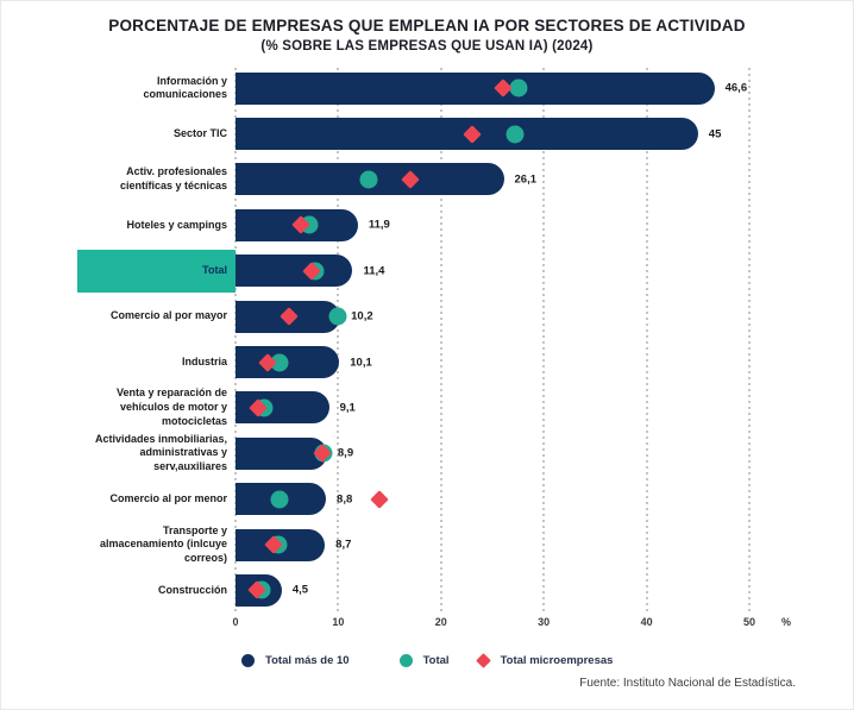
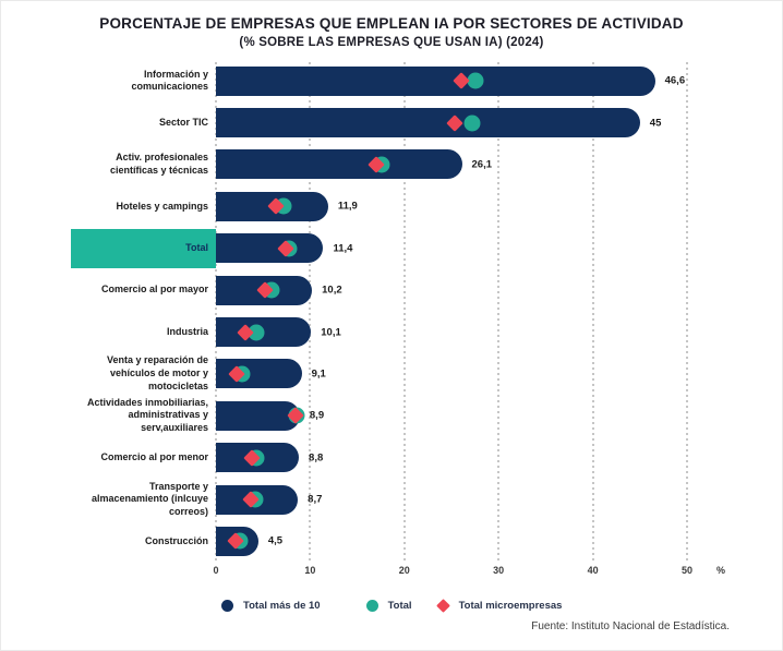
Total microempresas/Sector TIC: 23 -> 25
Total/Activ. profesionales científicas y técnicas: 13 -> 18
Total/Comercio al por mayor: 10 -> 6
Total microempresas/Comercio al por menor: 14 -> 4
